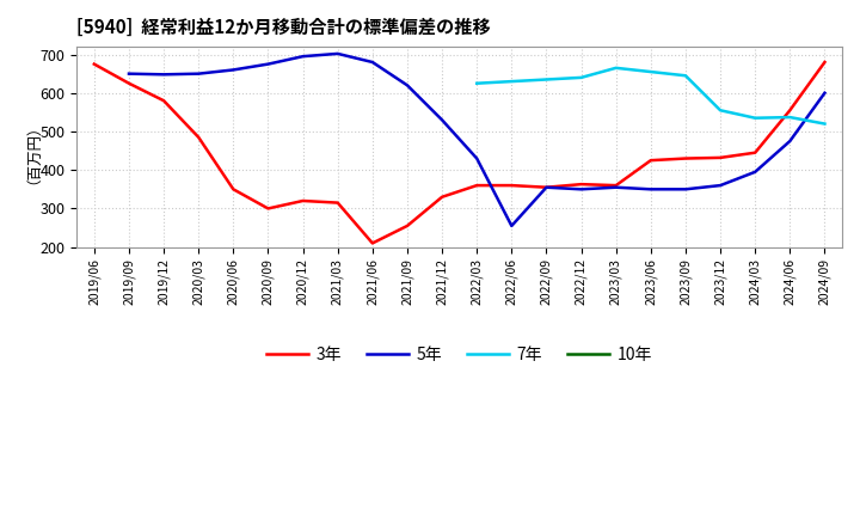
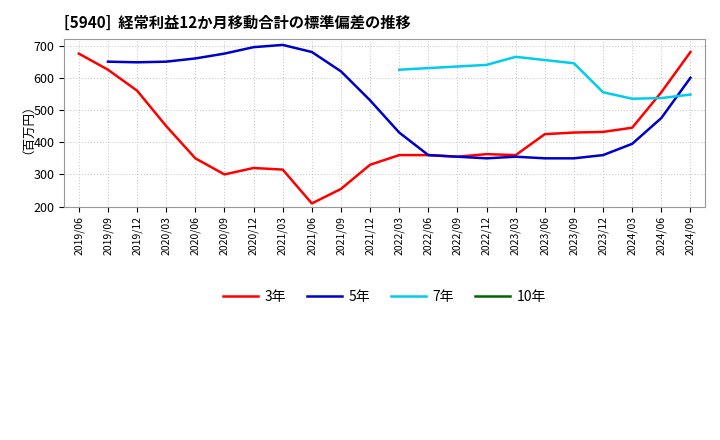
3年/2019/12: 580 -> 560
3年/2020/03: 485 -> 450
5年/2022/06: 255 -> 360
7年/2024/09: 520 -> 548
